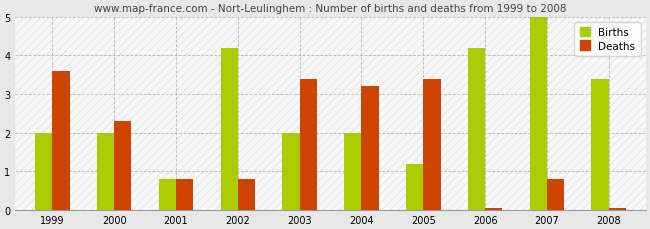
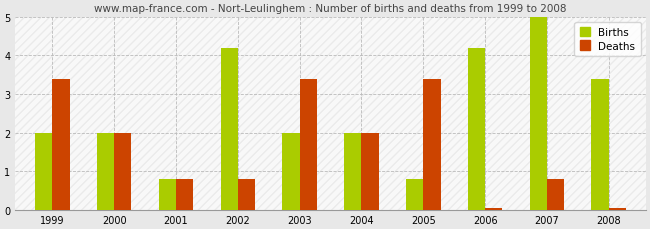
Deaths/1999: 3.60 -> 3.40
Deaths/2000: 2.30 -> 2.00
Deaths/2004: 3.20 -> 2.00
Births/2005: 1.2 -> 0.8
